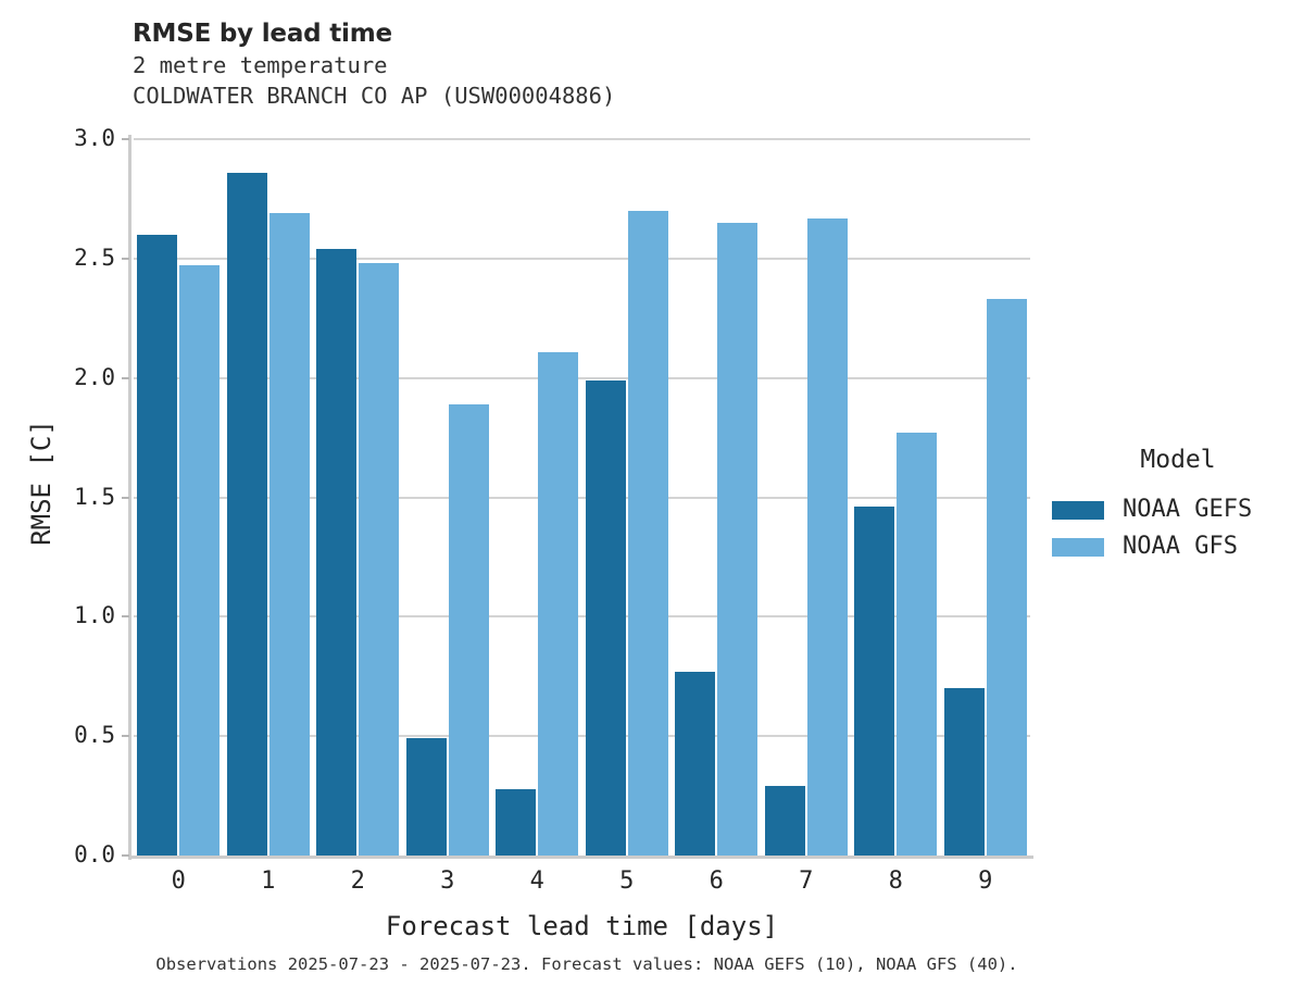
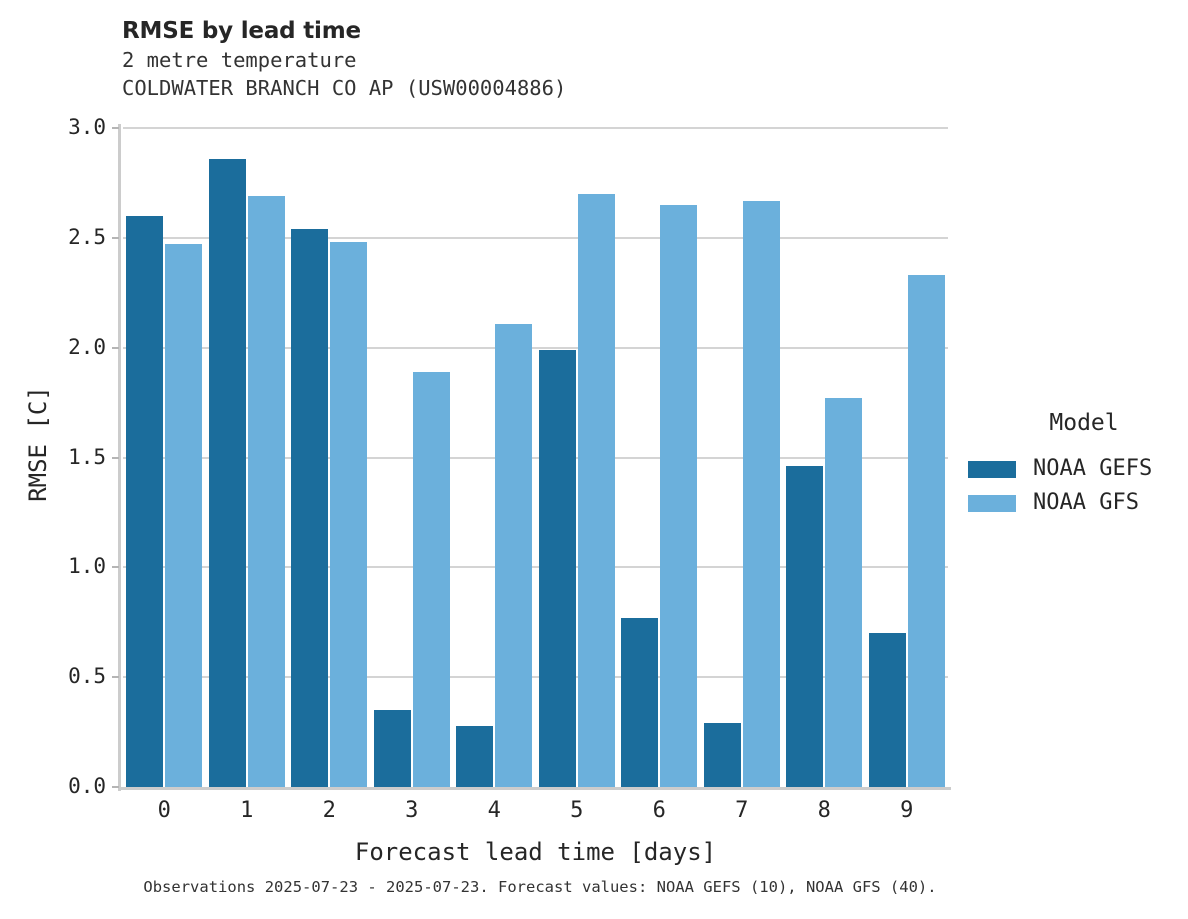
NOAA GEFS/3: 0.49 -> 0.35
